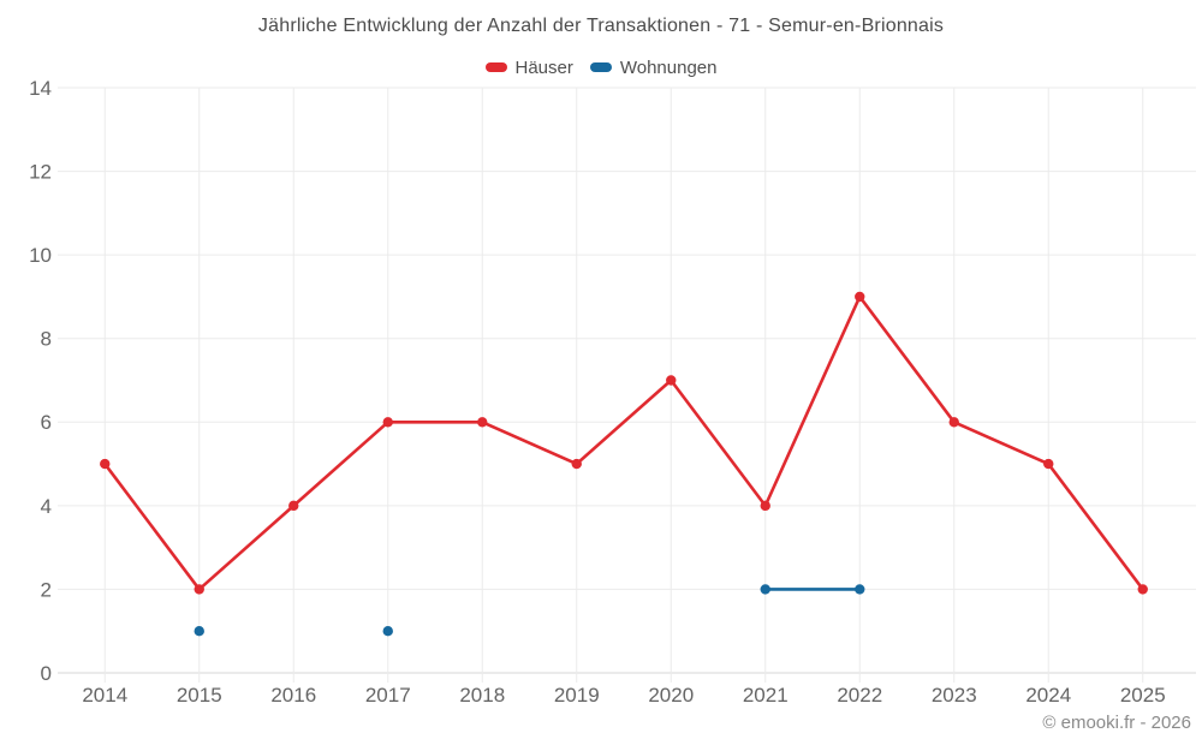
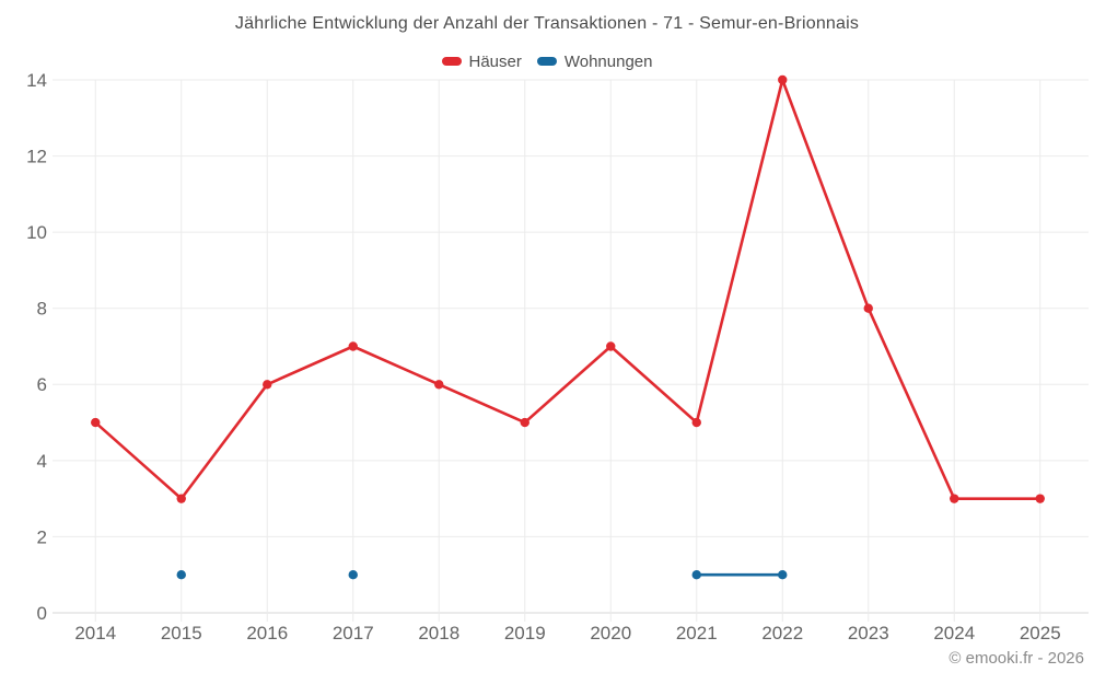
Häuser/2015: 2 -> 3
Häuser/2016: 4 -> 6
Häuser/2017: 6 -> 7
Häuser/2021: 4 -> 5
Wohnungen/2021: 2 -> 1
Häuser/2022: 9 -> 14
Wohnungen/2022: 2 -> 1
Häuser/2023: 6 -> 8
Häuser/2024: 5 -> 3
Häuser/2025: 2 -> 3
